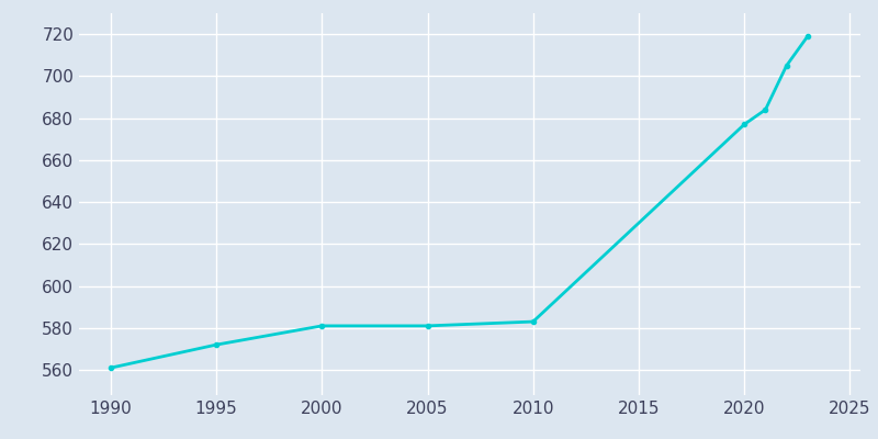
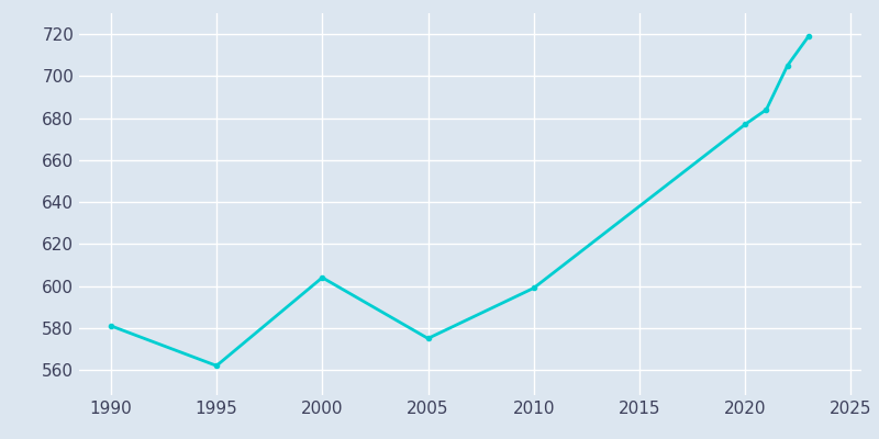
1990: 561 -> 581
1995: 572 -> 562
2000: 581 -> 604
2005: 581 -> 575
2010: 583 -> 599
